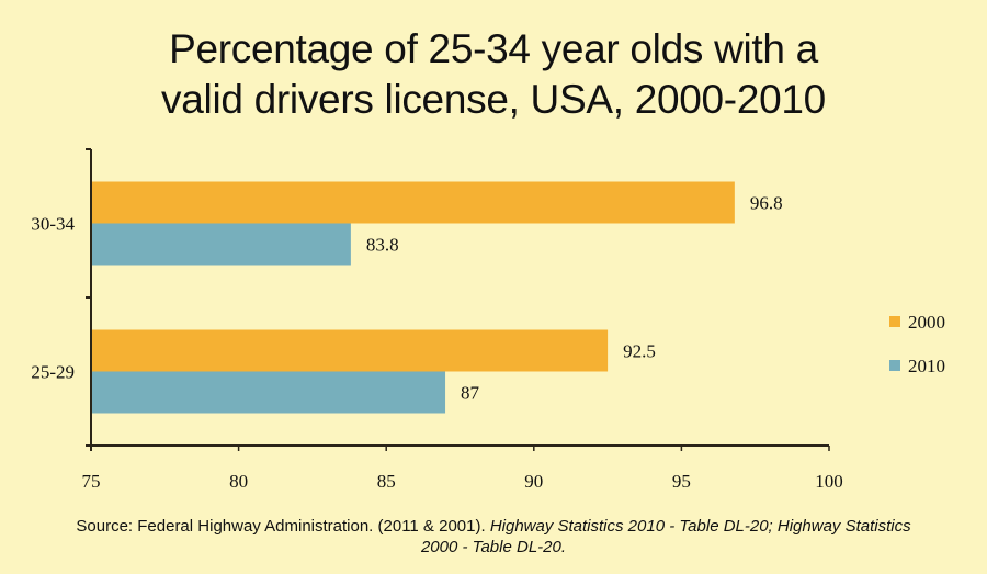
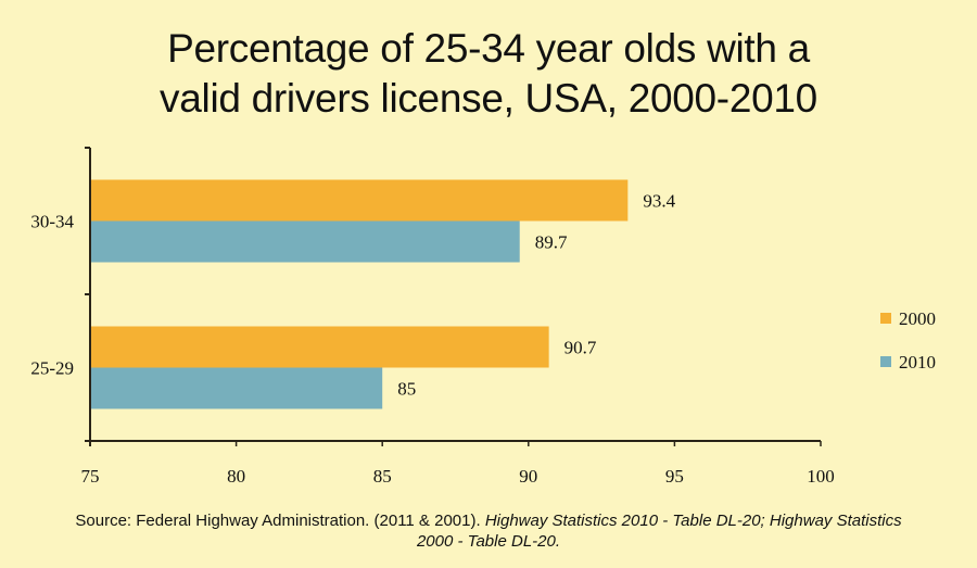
2000/30-34: 96.8 -> 93.4
2010/30-34: 83.8 -> 89.7
2000/25-29: 92.5 -> 90.7
2010/25-29: 87 -> 85
